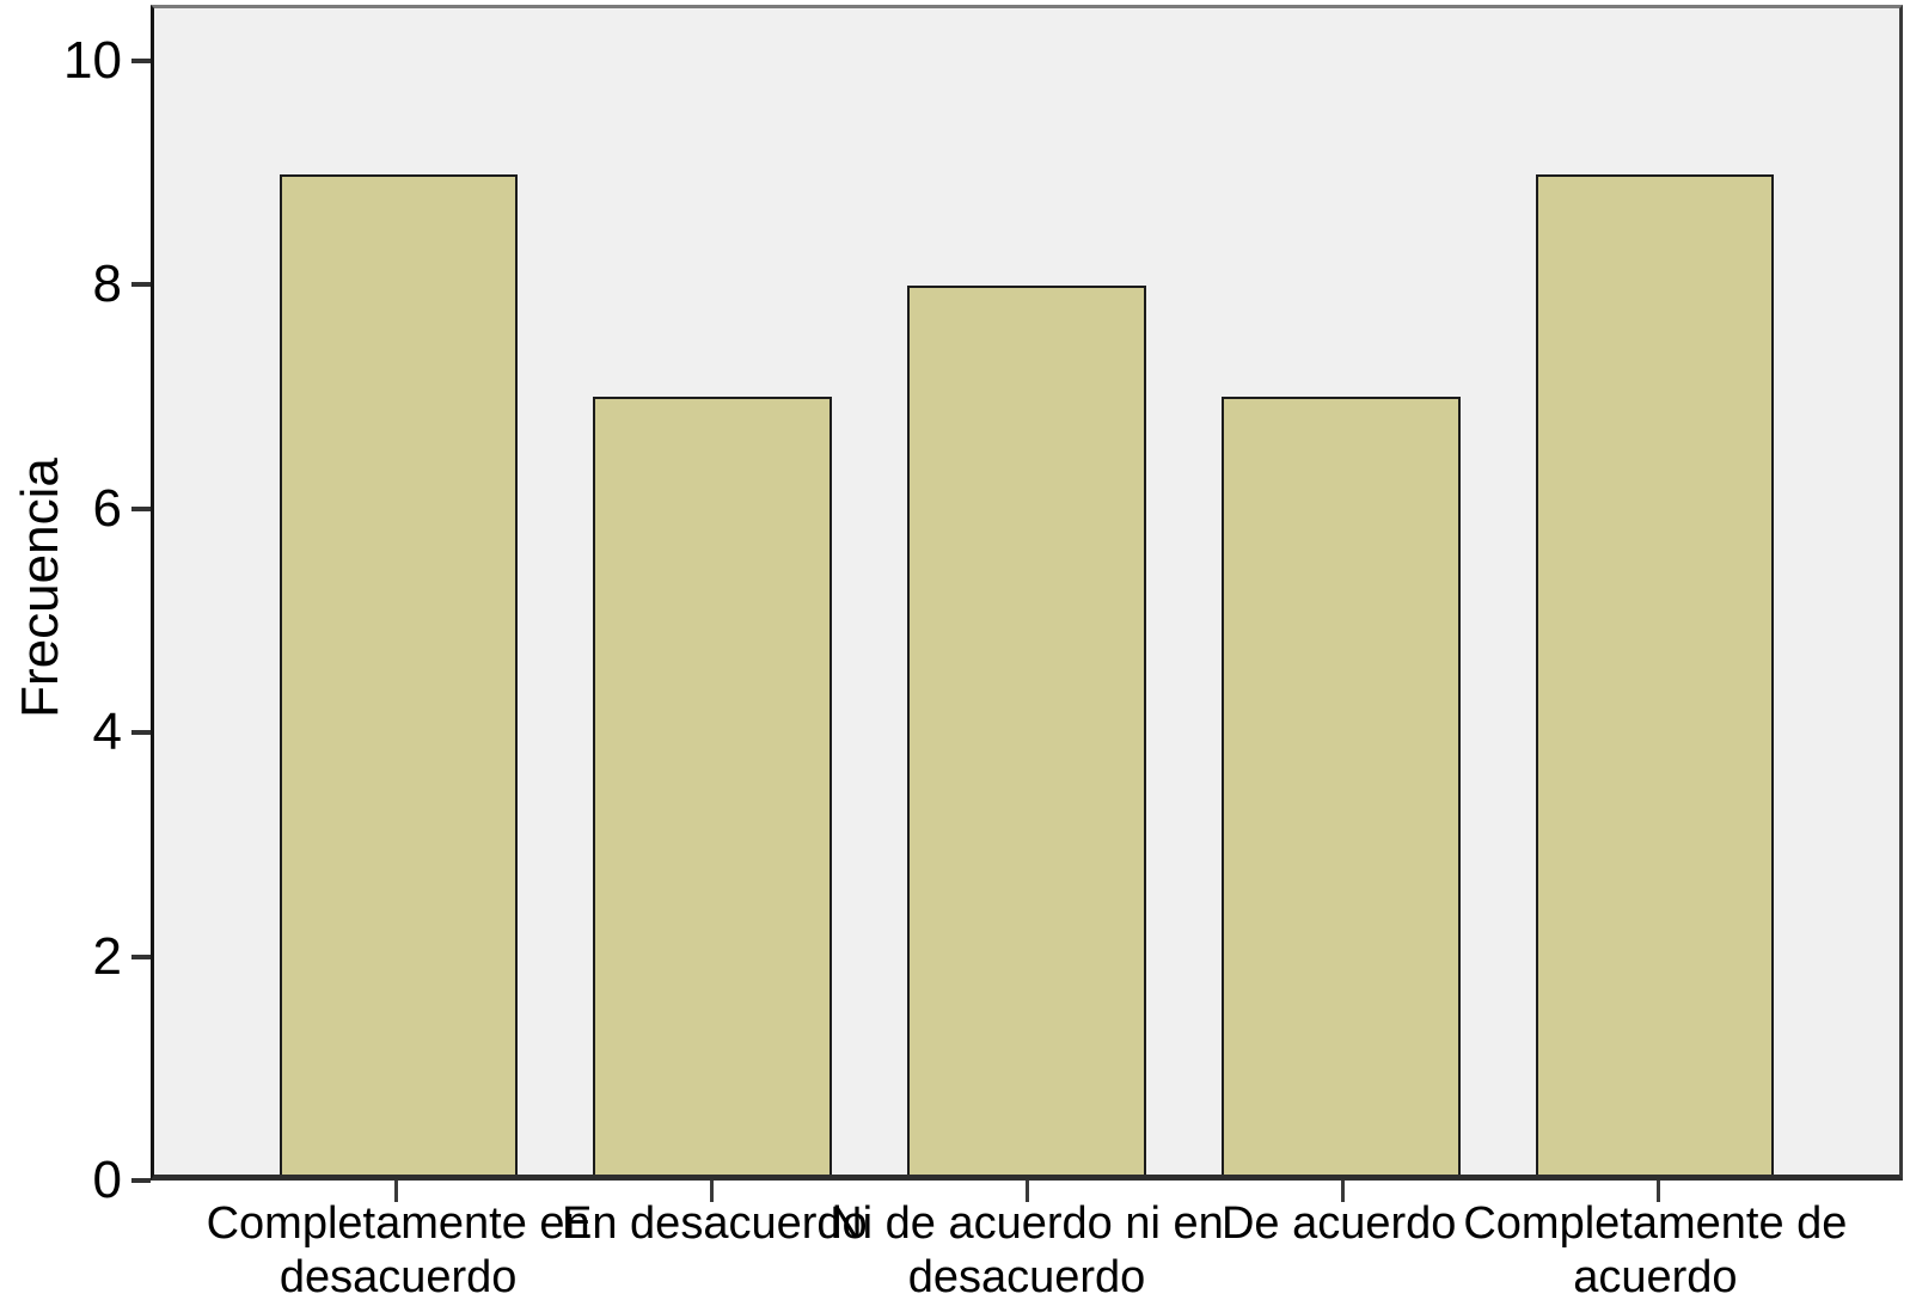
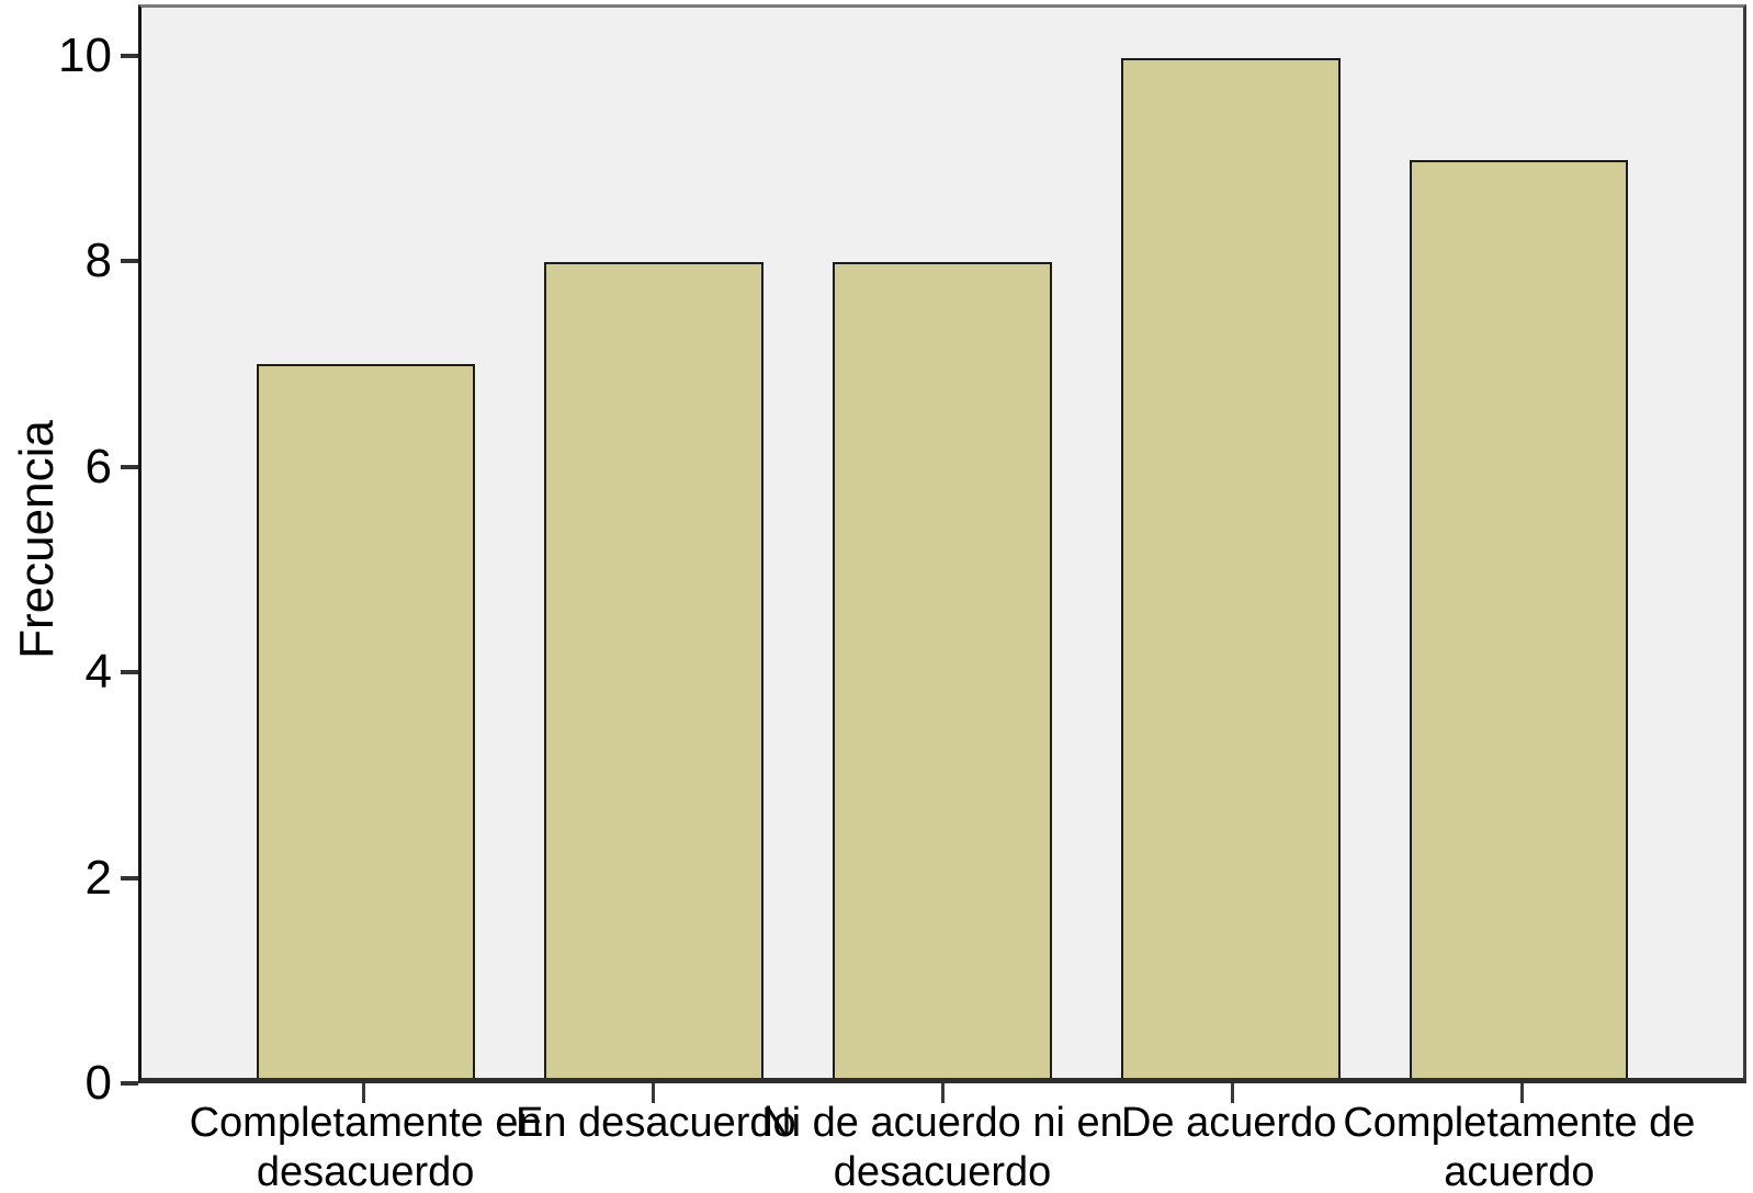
Completamente en desacuerdo: 9 -> 7
En desacuerdo: 7 -> 8
De acuerdo: 7 -> 10
